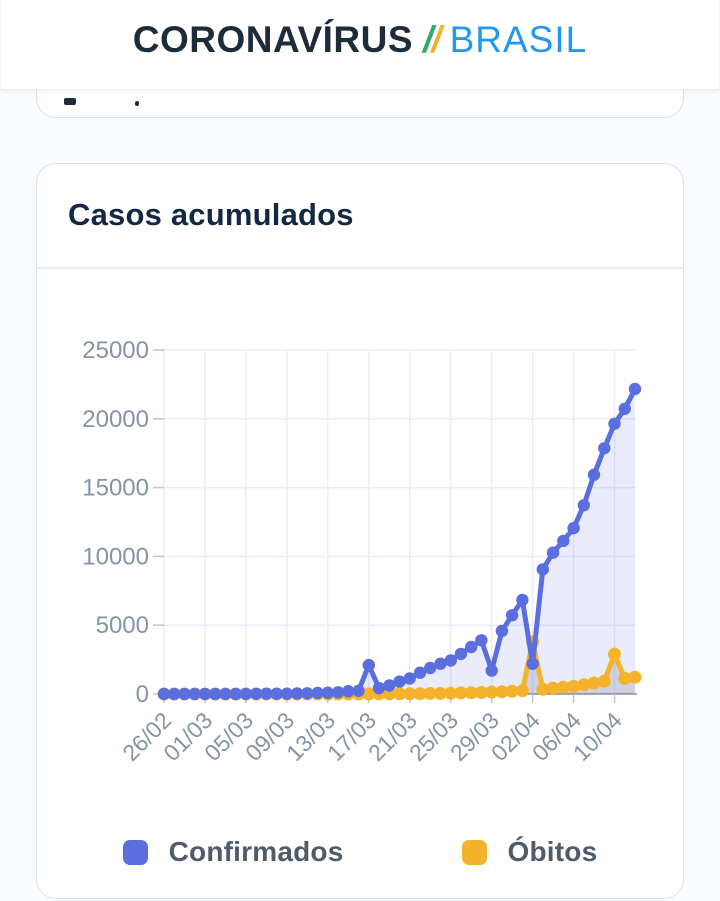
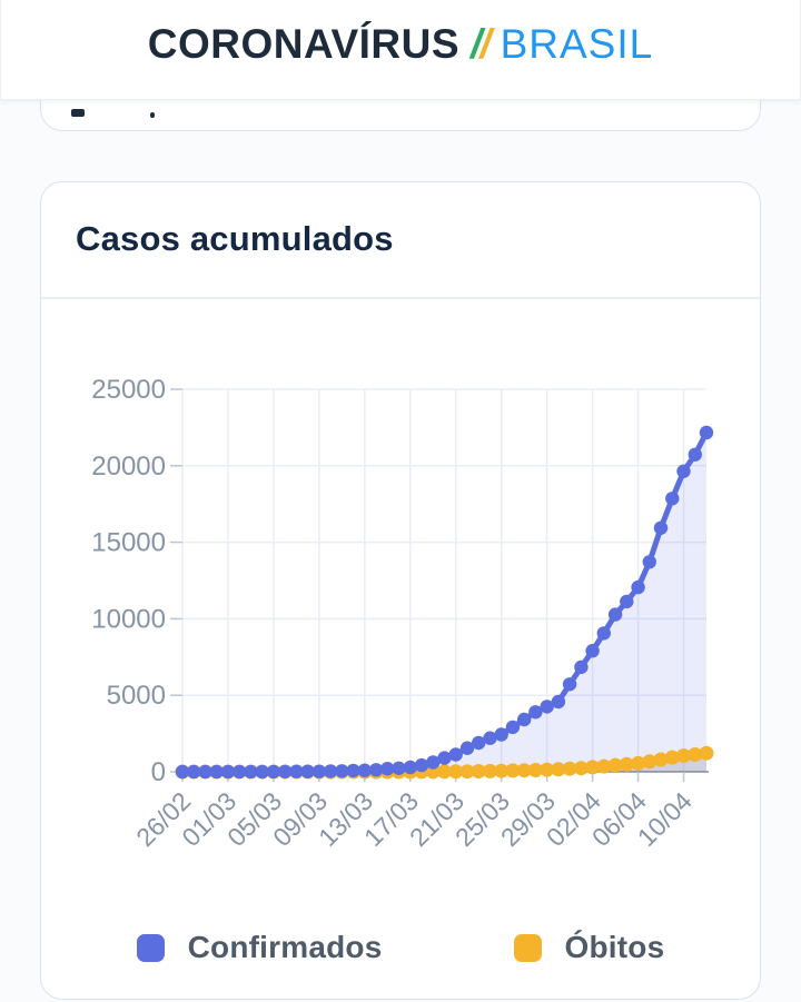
Confirmados/17/03: 2100 -> 300
Confirmados/29/03: 1700 -> 4300
Confirmados/02/04: 2200 -> 7900
Óbitos/02/04: 3800 -> 300
Óbitos/10/04: 2900 -> 1100
